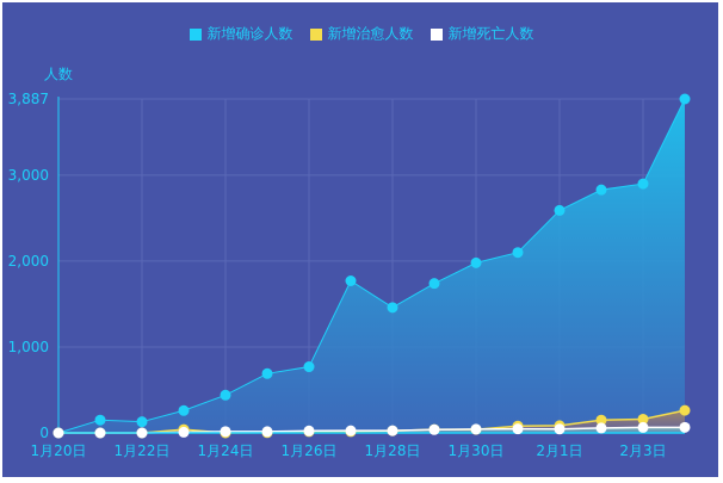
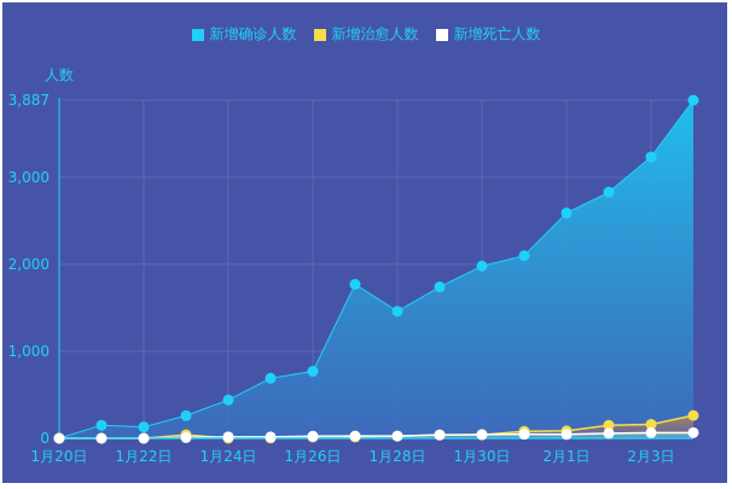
新增确诊人数/2月3日: 2900 -> 3200
